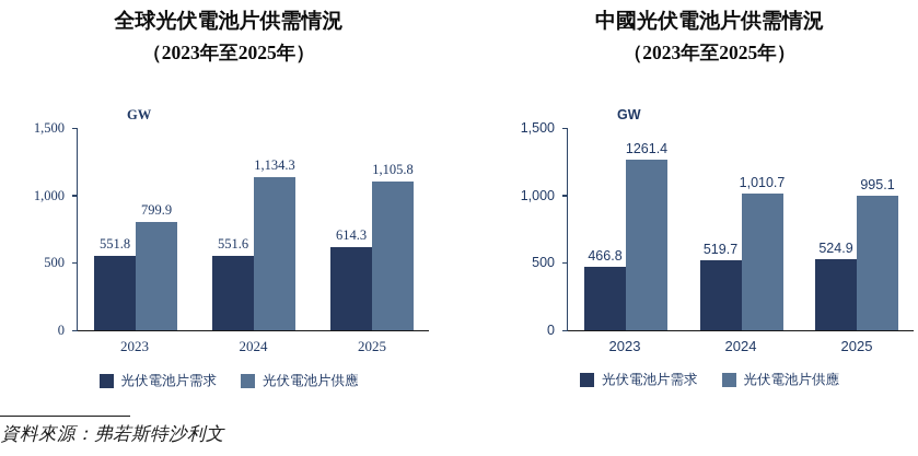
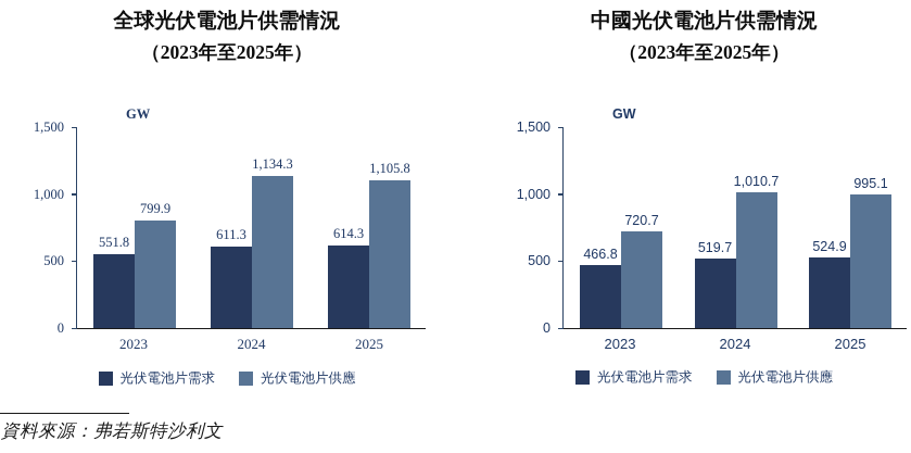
全球光伏電池片供需情況/光伏電池片需求/2024: 551.6 -> 611.3
中國光伏電池片供需情況/光伏電池片供應/2023: 1261.4 -> 720.7
